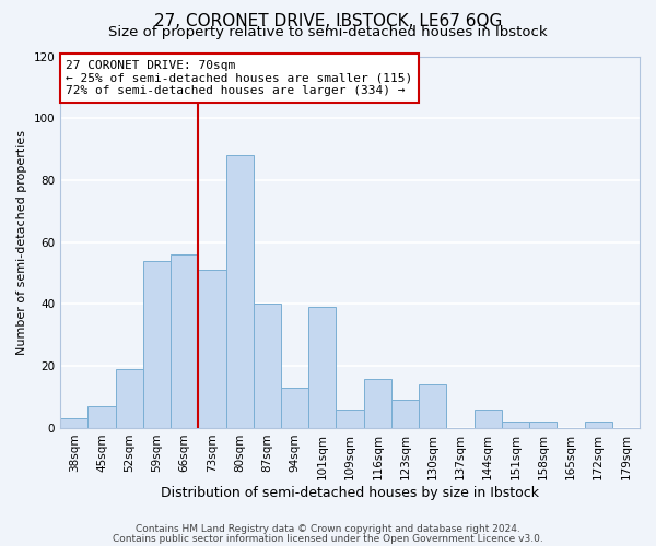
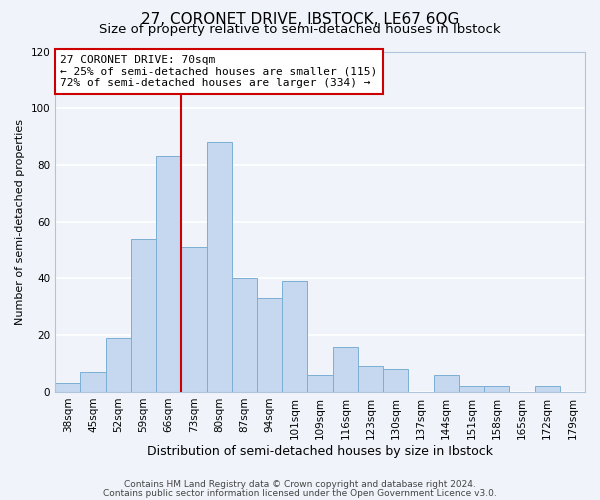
66sqm: 56 -> 83
94sqm: 13 -> 33
130sqm: 14 -> 8
